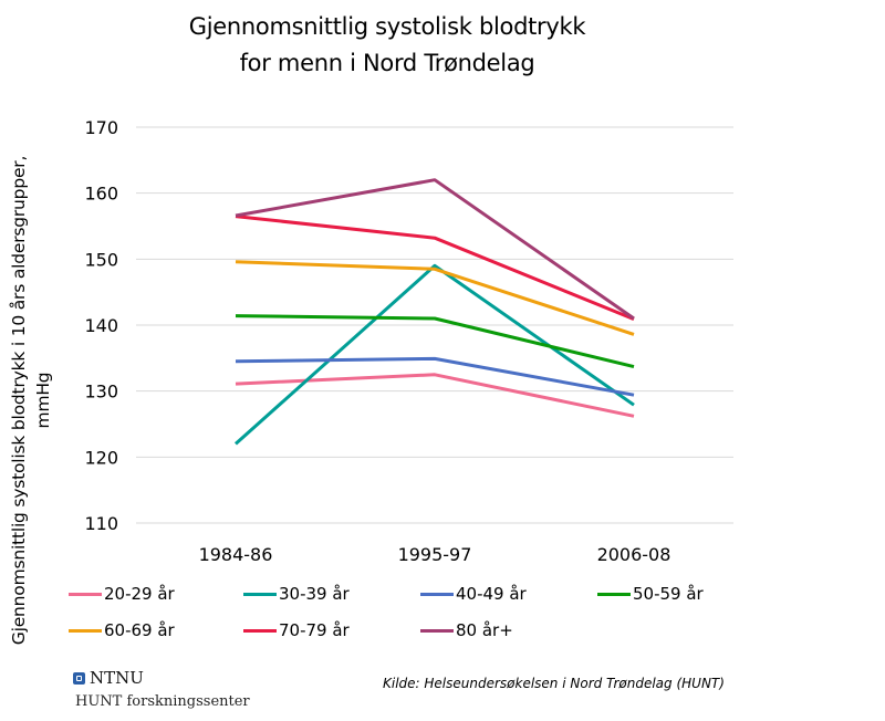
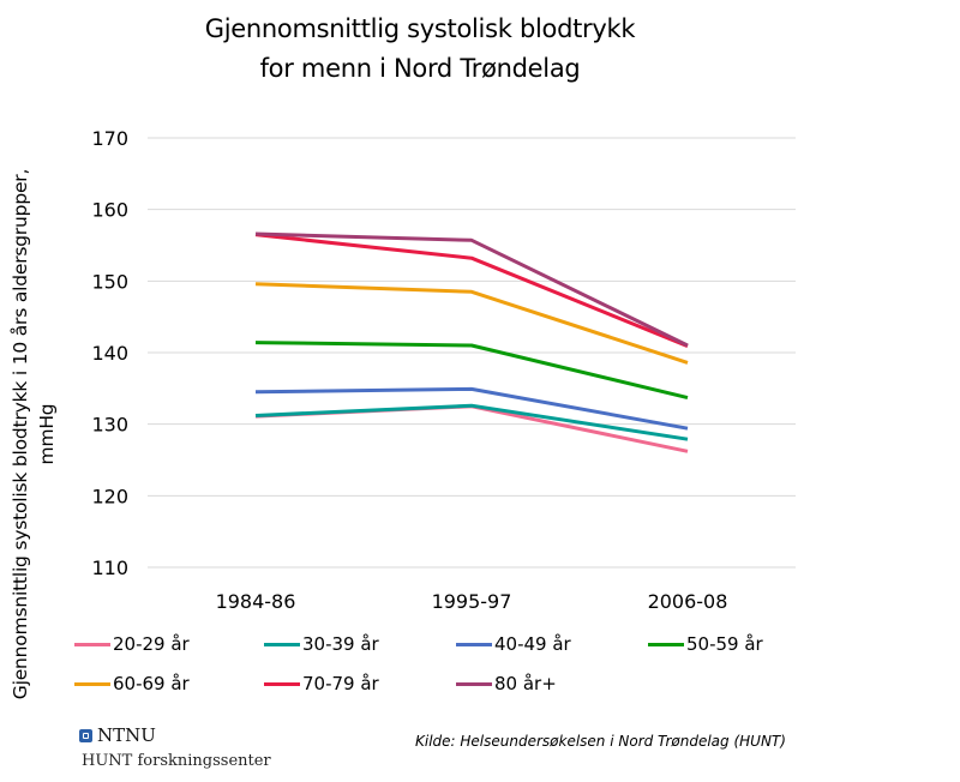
30-39 år/1984-86: 122 -> 131
30-39 år/1995-97: 149 -> 133
80 år+/1995-97: 162 -> 156
